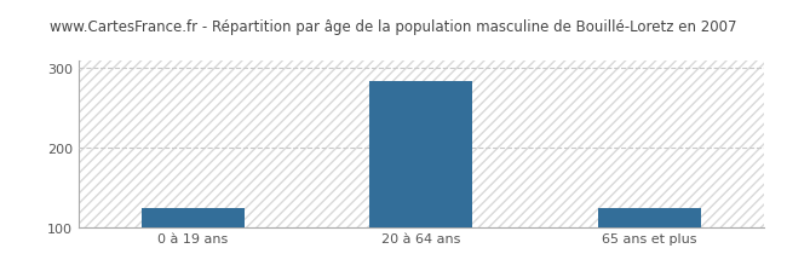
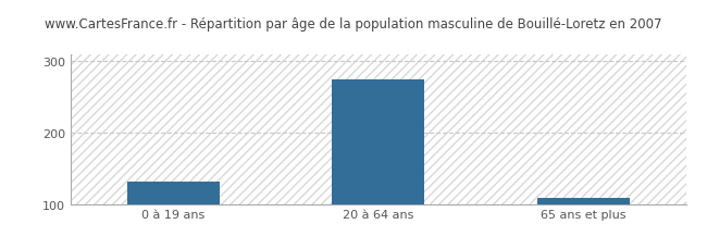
0 à 19 ans: 124 -> 132
20 à 64 ans: 284 -> 274
65 ans et plus: 124 -> 109
